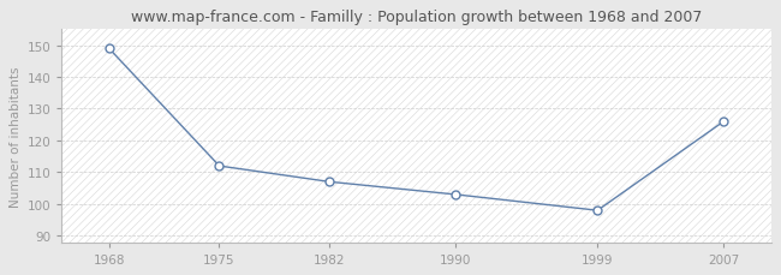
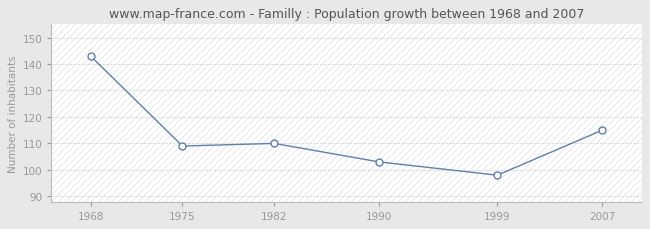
1968: 149 -> 143
1975: 112 -> 109
1982: 107 -> 110
2007: 126 -> 115
